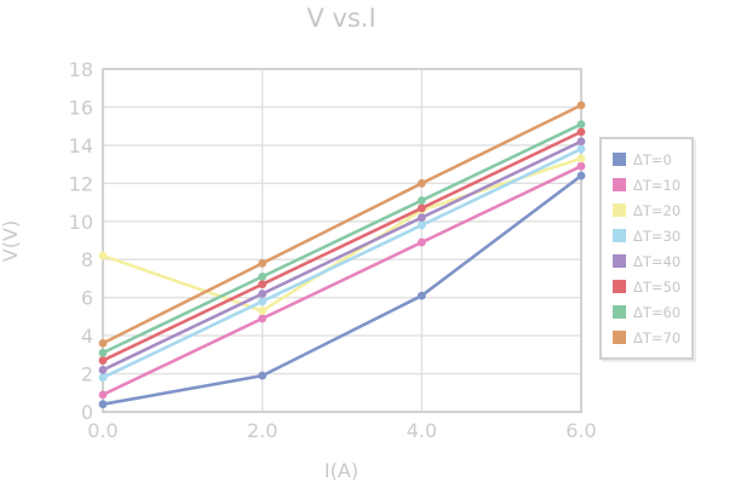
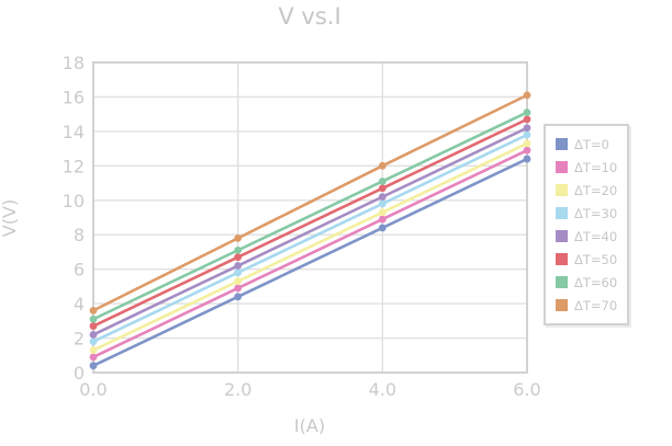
ΔT=20/0: 8.2 -> 1.3
ΔT=0/2: 1.9 -> 4.4
ΔT=0/4: 6.1 -> 8.4
ΔT=20/4: 10.6 -> 9.3
